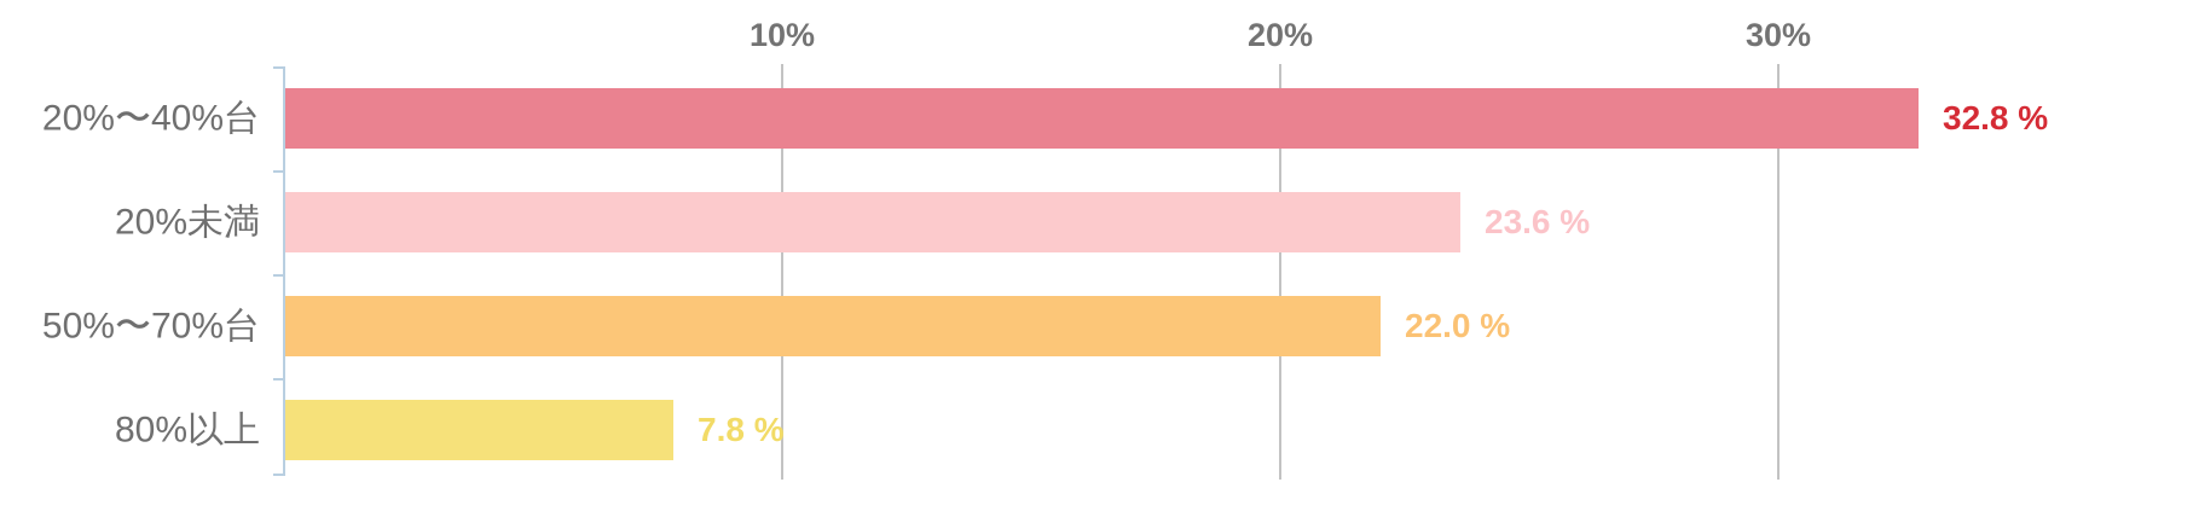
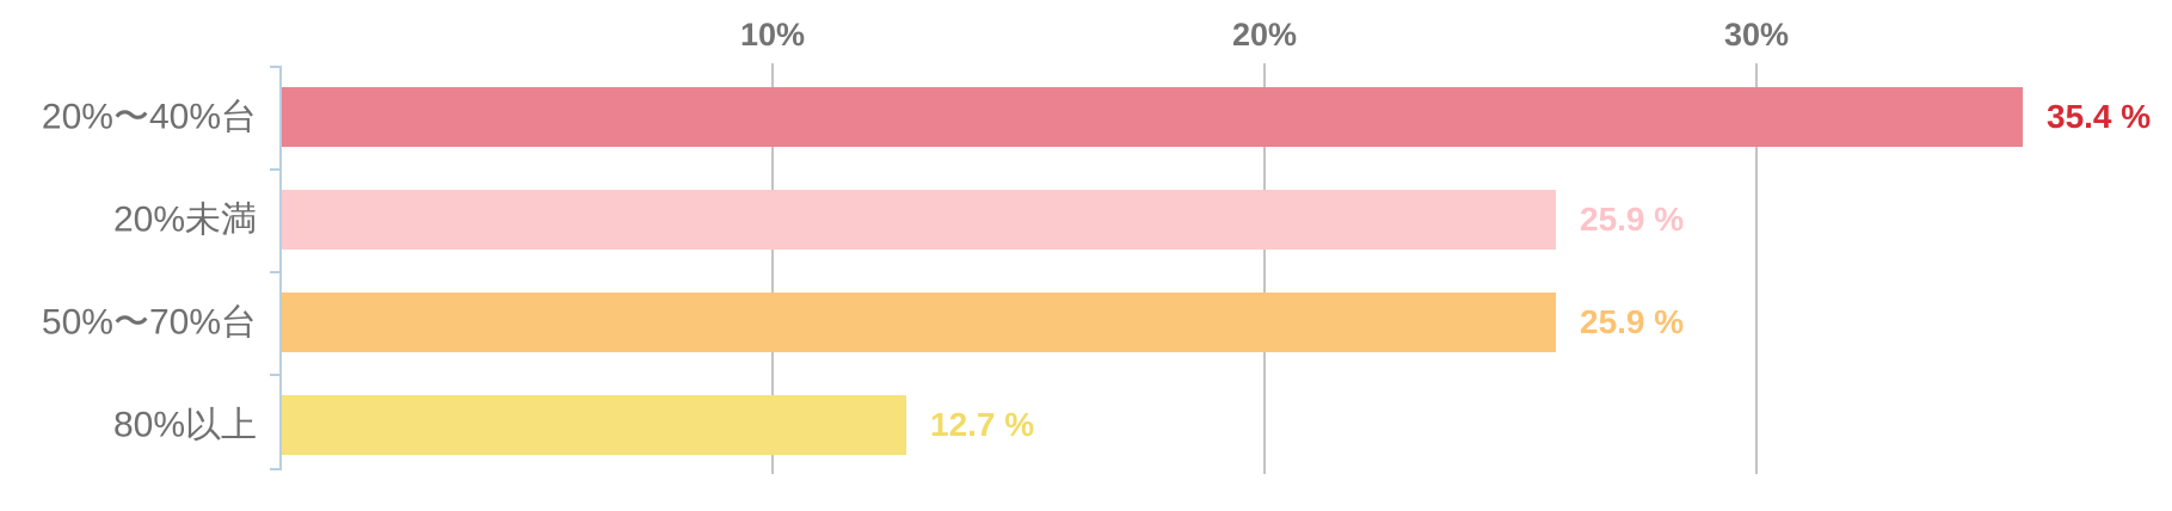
20%〜40%台: 32.8 -> 35.4
20%未満: 23.6 -> 25.9
50%〜70%台: 22.0 -> 25.9
80%以上: 7.8 -> 12.7
